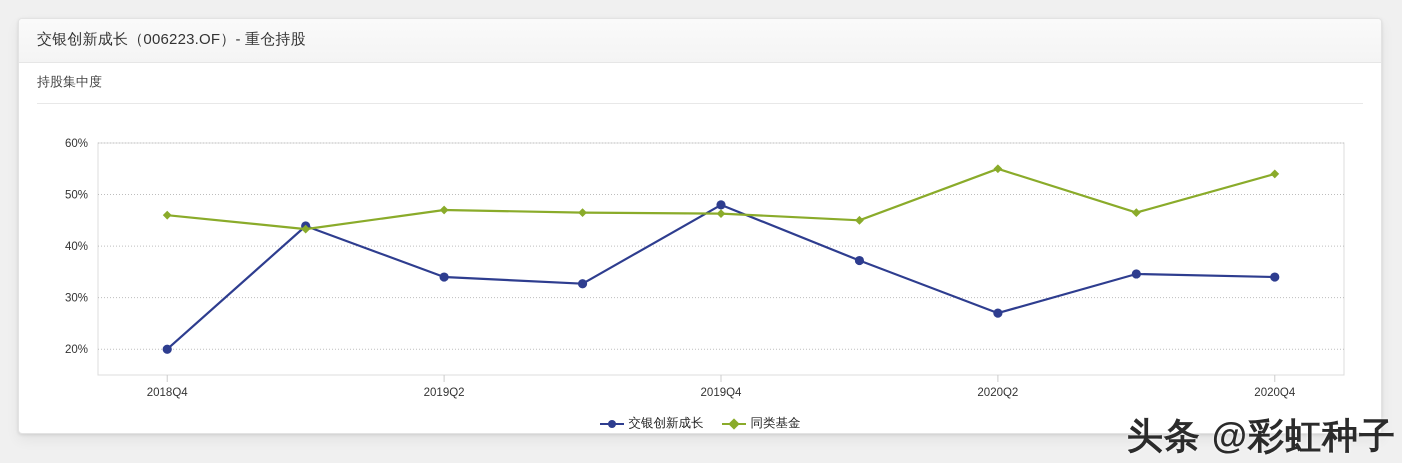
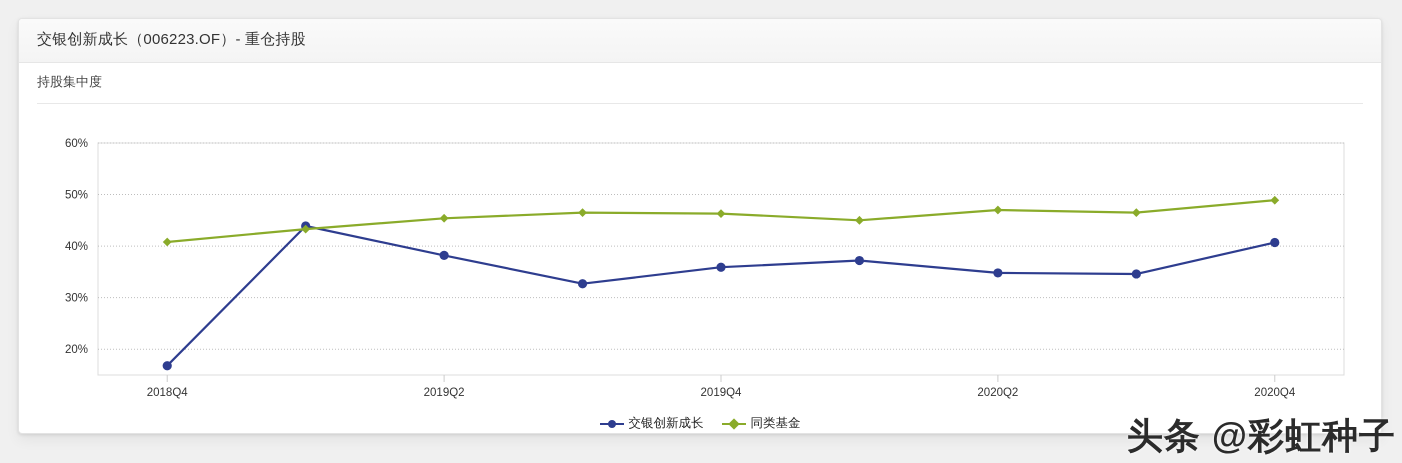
交银创新成长/2018Q4: 20% -> 17%
同类基金/2018Q4: 46% -> 41%
交银创新成长/2019Q2: 34% -> 38%
同类基金/2019Q2: 47% -> 45%
交银创新成长/2019Q4: 48% -> 36%
交银创新成长/2020Q2: 27% -> 35%
同类基金/2020Q2: 55% -> 47%
交银创新成长/2020Q4: 34% -> 41%
同类基金/2020Q4: 54% -> 49%
